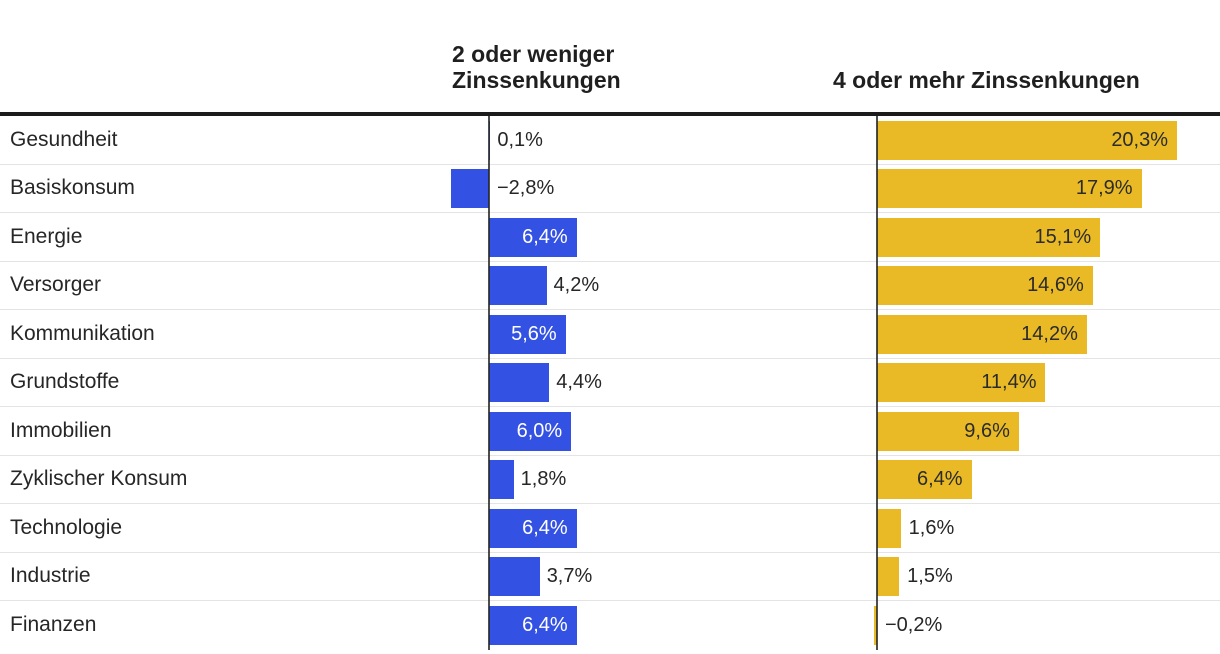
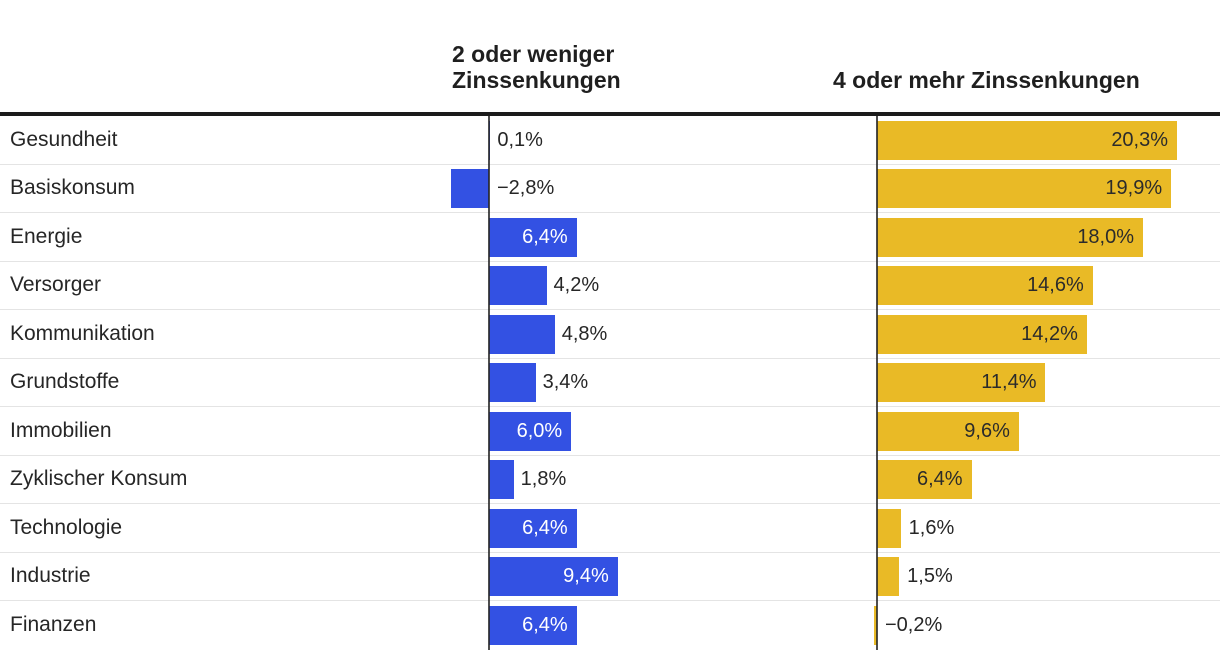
4 oder mehr Zinssenkungen/Basiskonsum: 17,9% -> 19,9%
4 oder mehr Zinssenkungen/Energie: 15,1% -> 18,0%
2 oder weniger Zinssenkungen/Kommunikation: 5,6% -> 4,8%
2 oder weniger Zinssenkungen/Grundstoffe: 4,4% -> 3,4%
2 oder weniger Zinssenkungen/Industrie: 3,7% -> 9,4%
